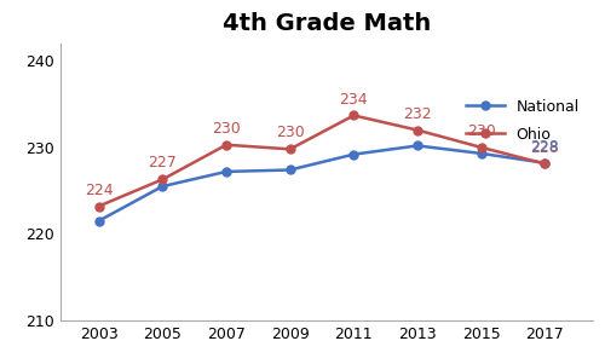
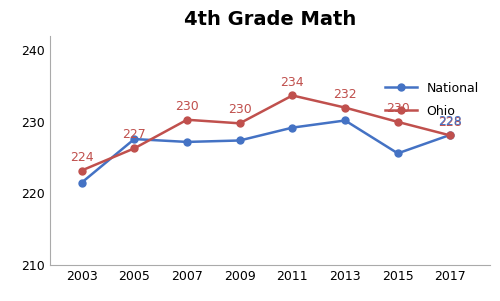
National/2005: 225.5 -> 227.6
National/2015: 229.3 -> 225.6
